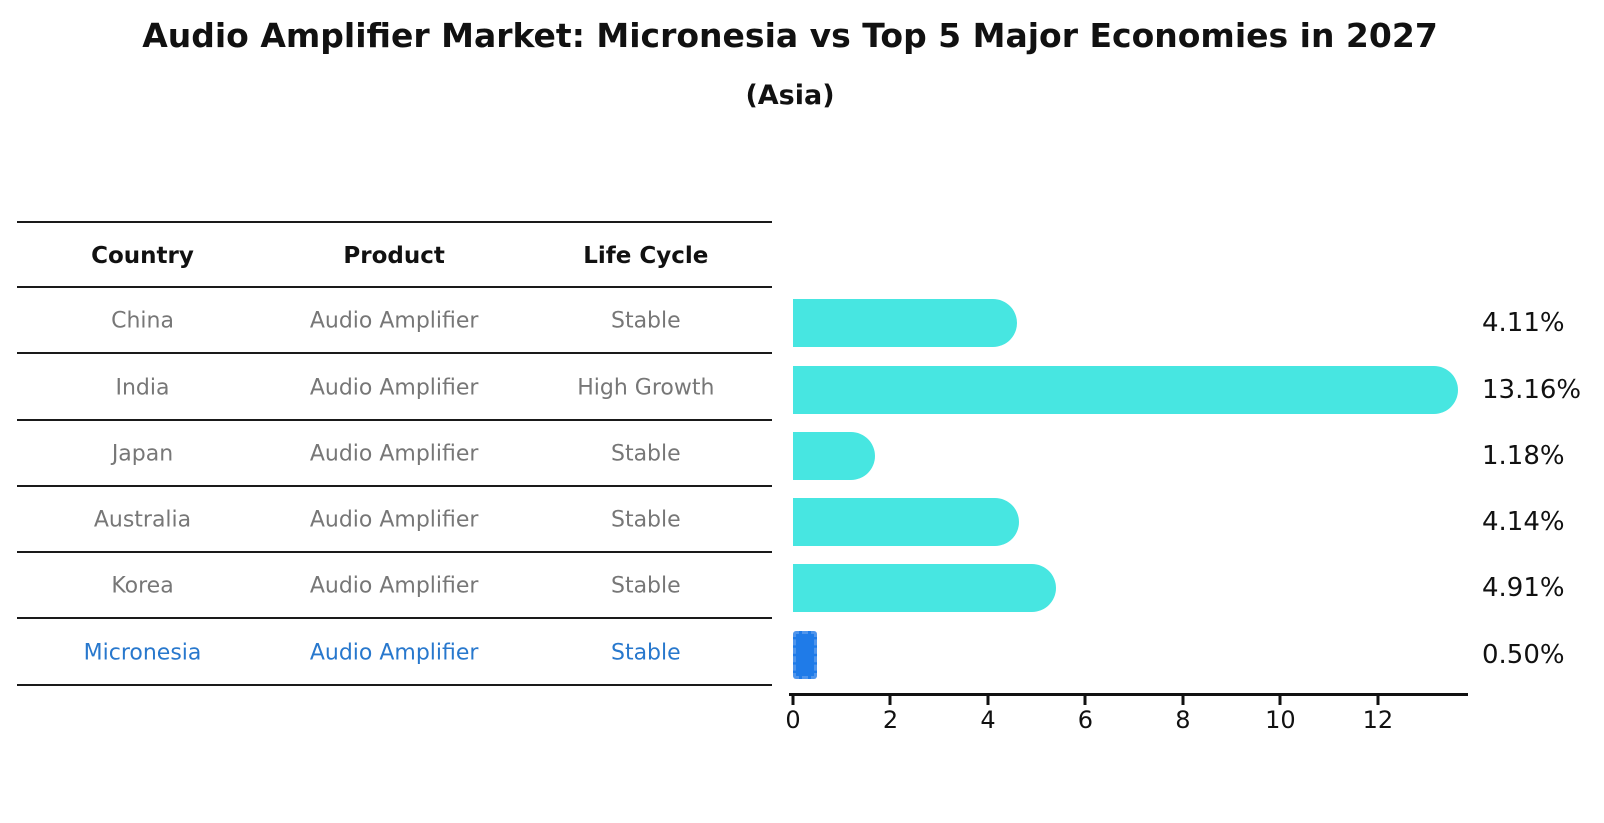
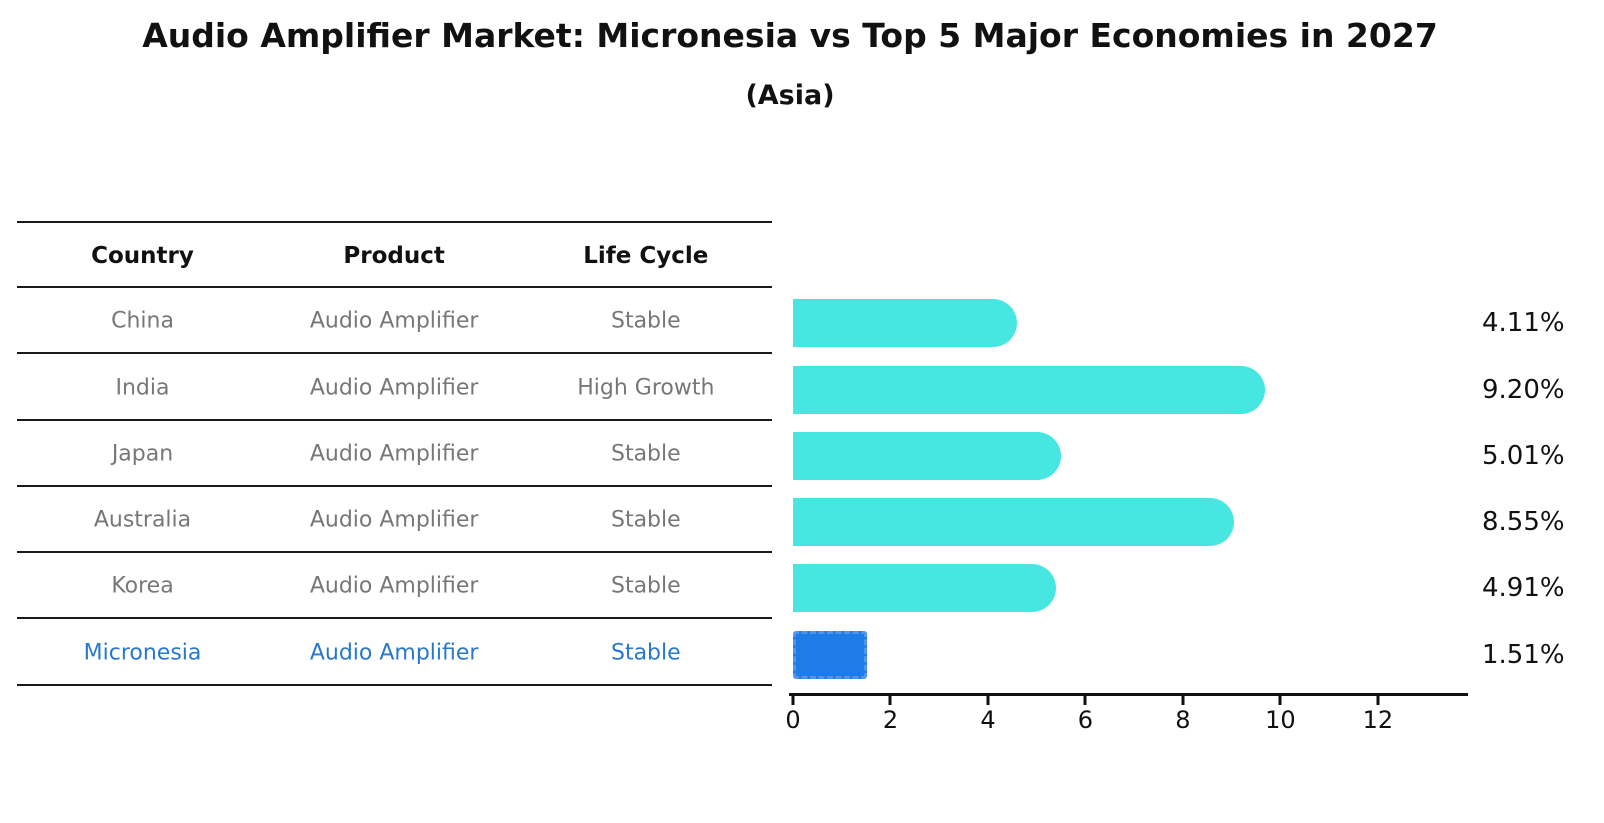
India: 13.16% -> 9.20%
Japan: 1.18% -> 5.01%
Australia: 4.14% -> 8.55%
Micronesia: 0.50% -> 1.51%
